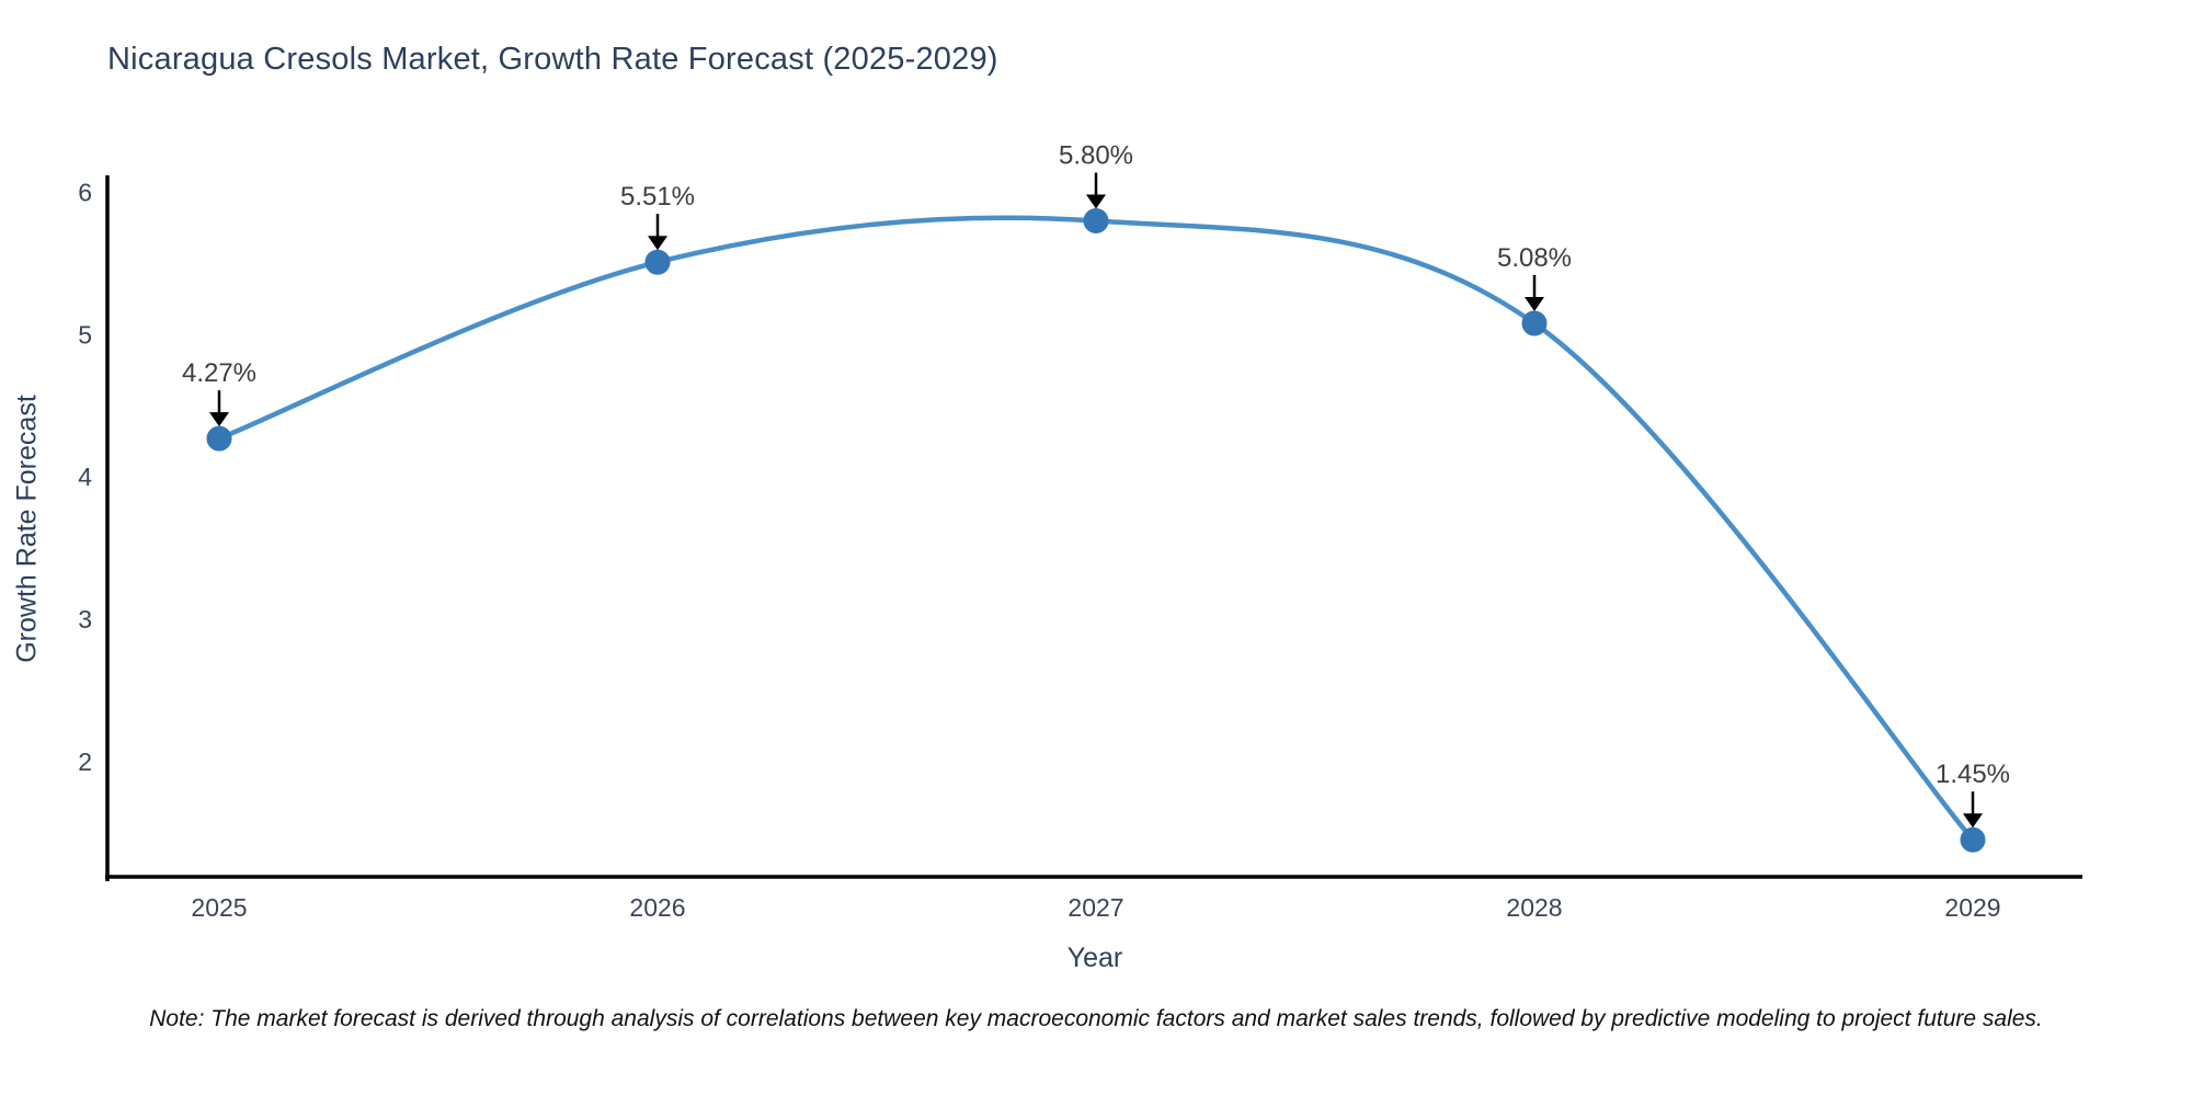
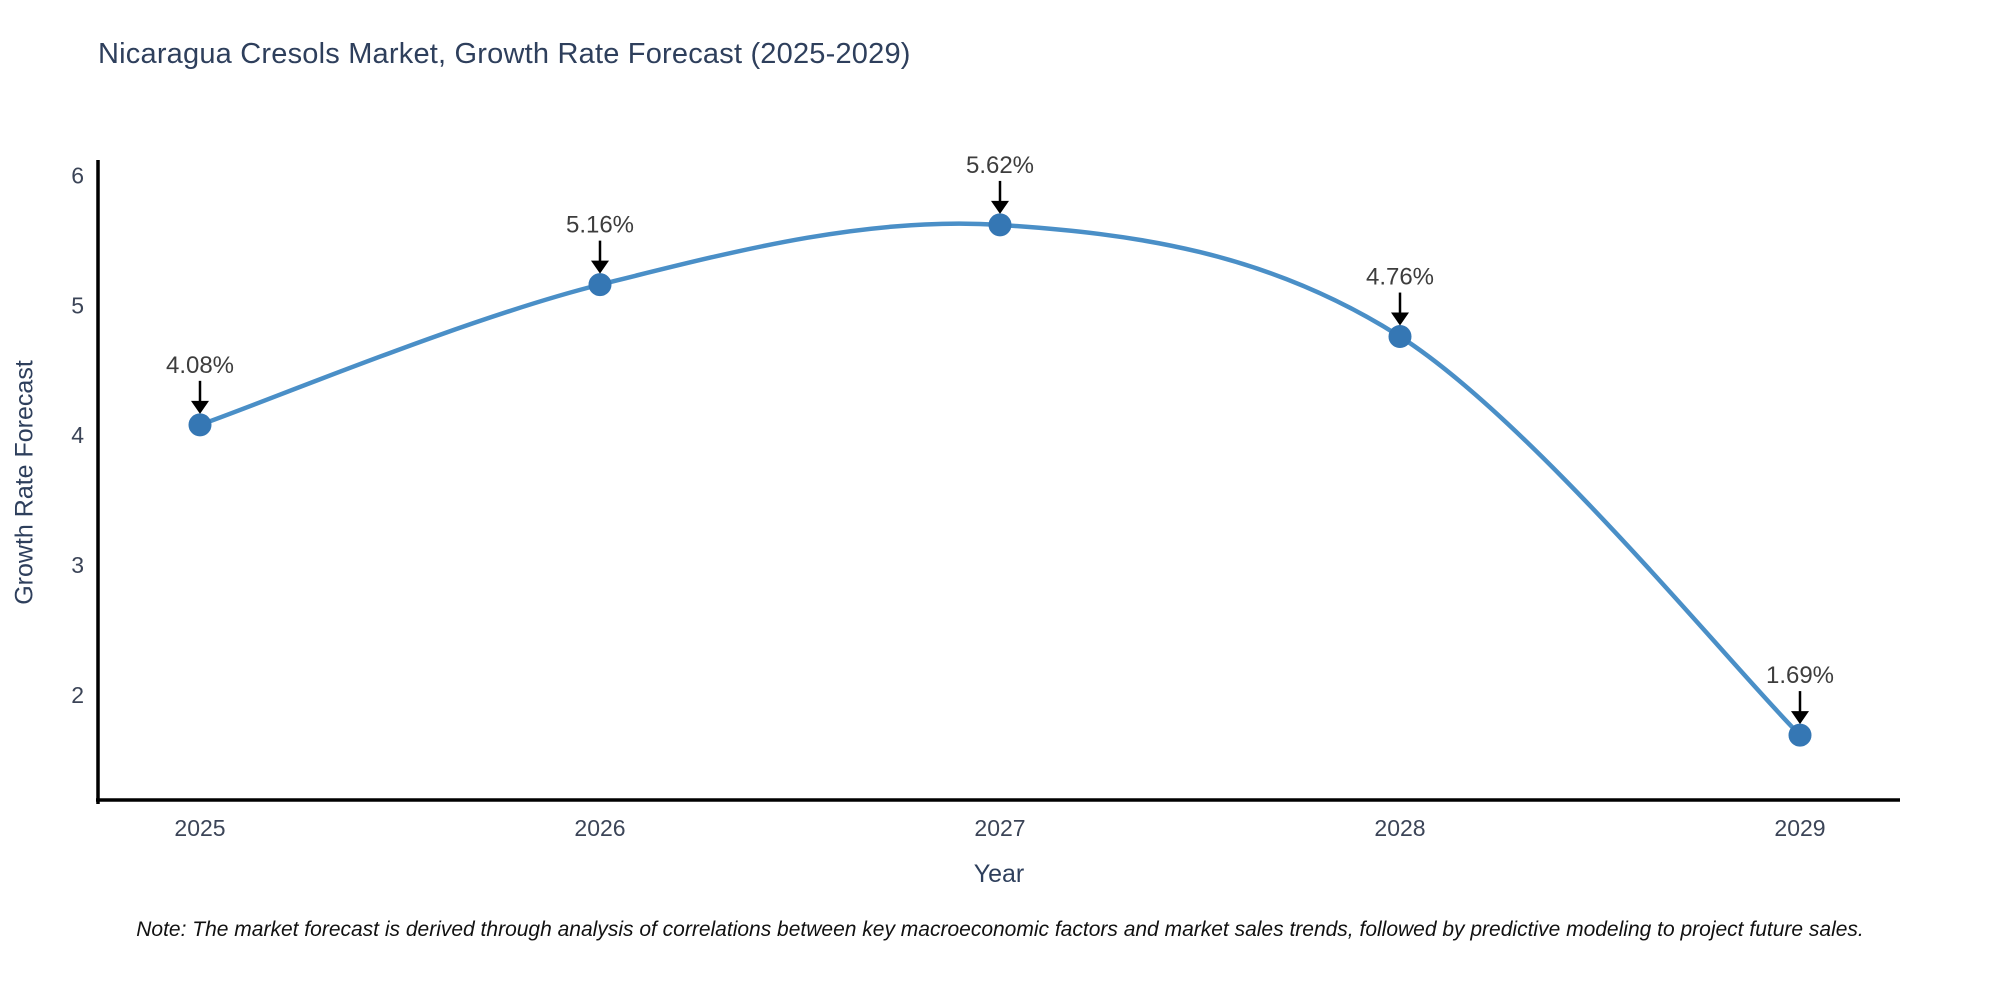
2025: 4.27% -> 4.08%
2026: 5.51% -> 5.16%
2027: 5.80% -> 5.62%
2028: 5.08% -> 4.76%
2029: 1.45% -> 1.69%
